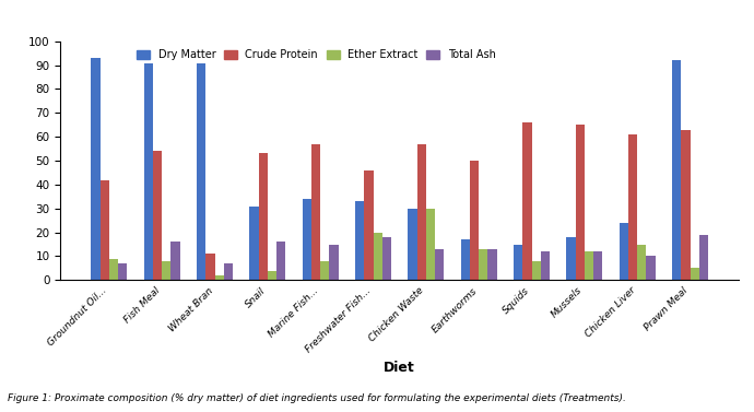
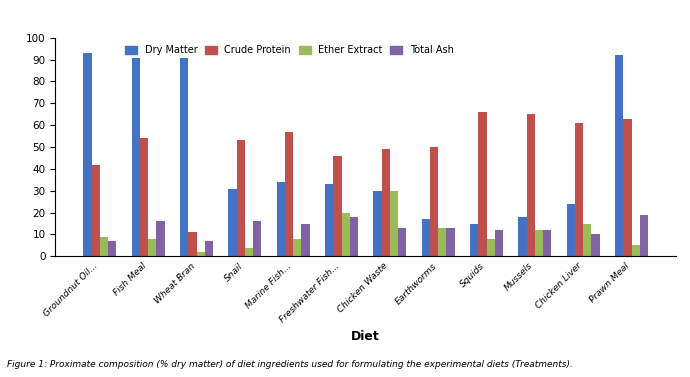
Crude Protein/Chicken Waste: 57 -> 49
